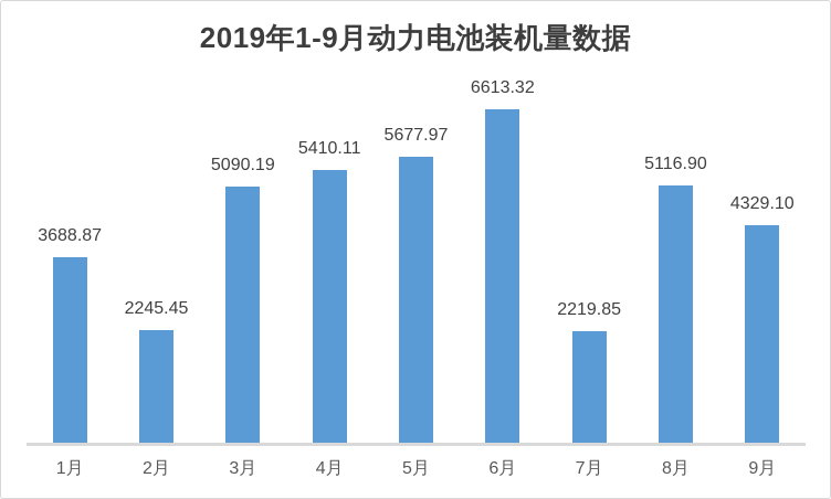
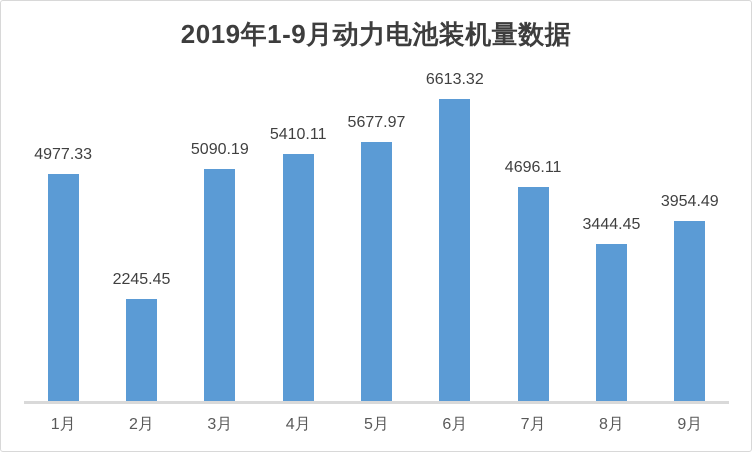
1月: 3688.87 -> 4977.33
7月: 2219.85 -> 4696.11
8月: 5116.90 -> 3444.45
9月: 4329.10 -> 3954.49
